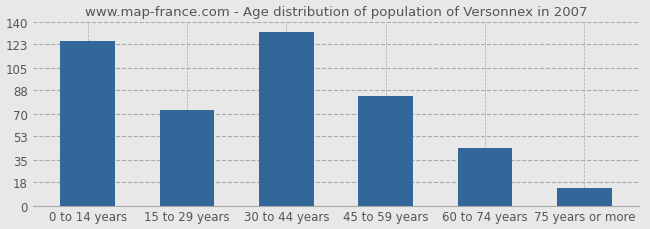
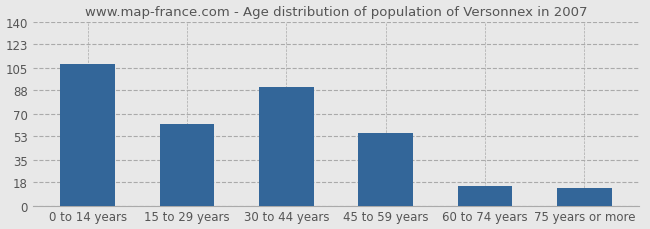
0 to 14 years: 125 -> 108
15 to 29 years: 73 -> 62
30 to 44 years: 132 -> 90
45 to 59 years: 83 -> 55
60 to 74 years: 44 -> 15
